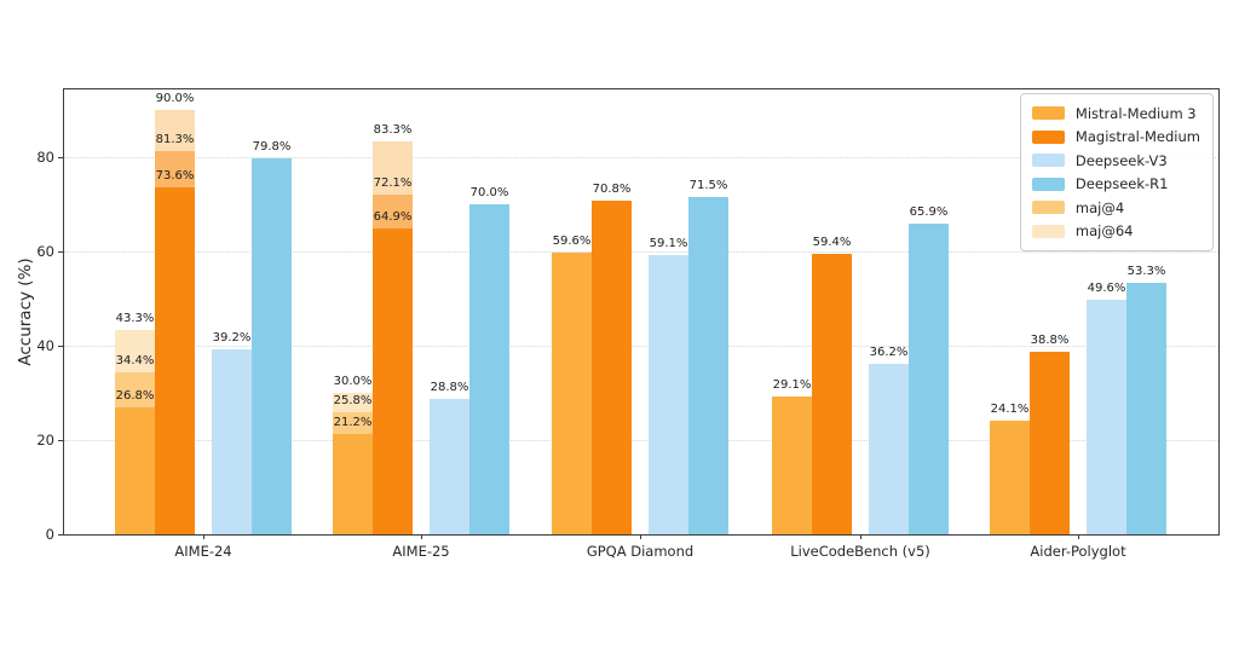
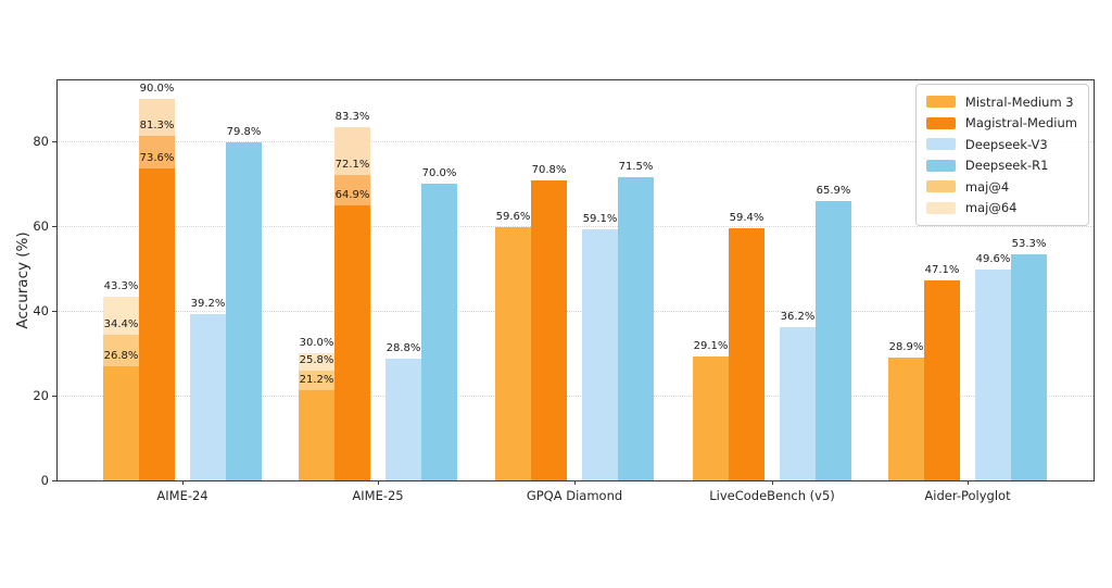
Mistral-Medium 3/Aider-Polyglot: 24.1% -> 28.9%
Magistral-Medium/Aider-Polyglot: 38.8% -> 47.1%
